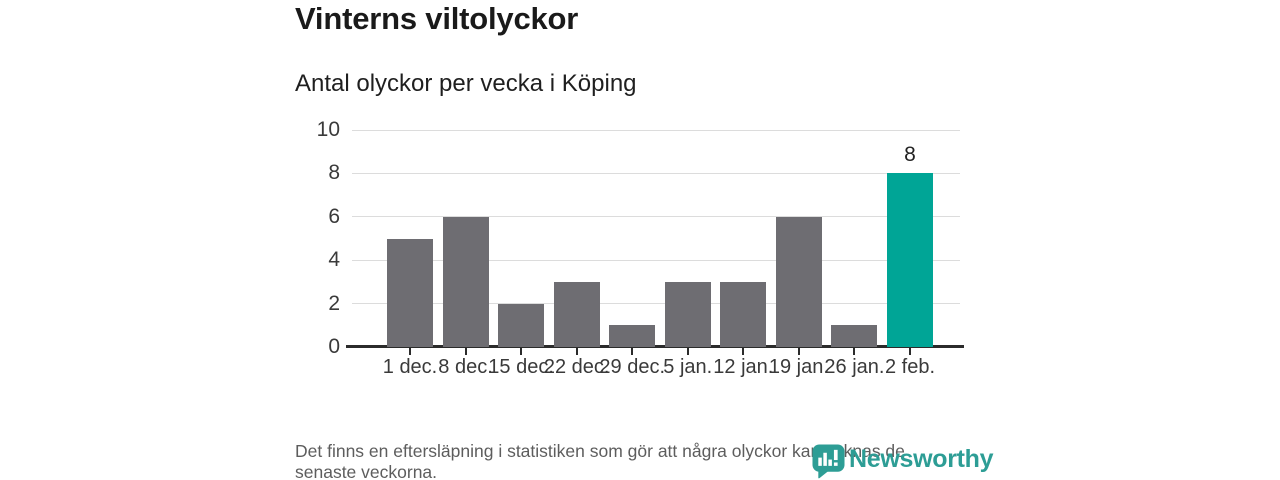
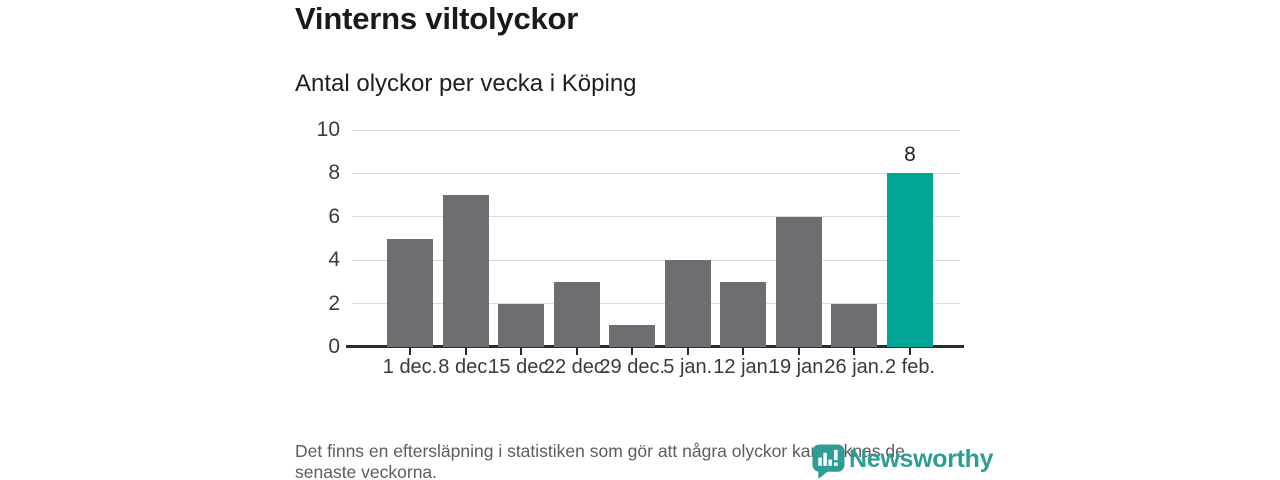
8 dec.: 6 -> 7
5 jan.: 3 -> 4
26 jan.: 1 -> 2
